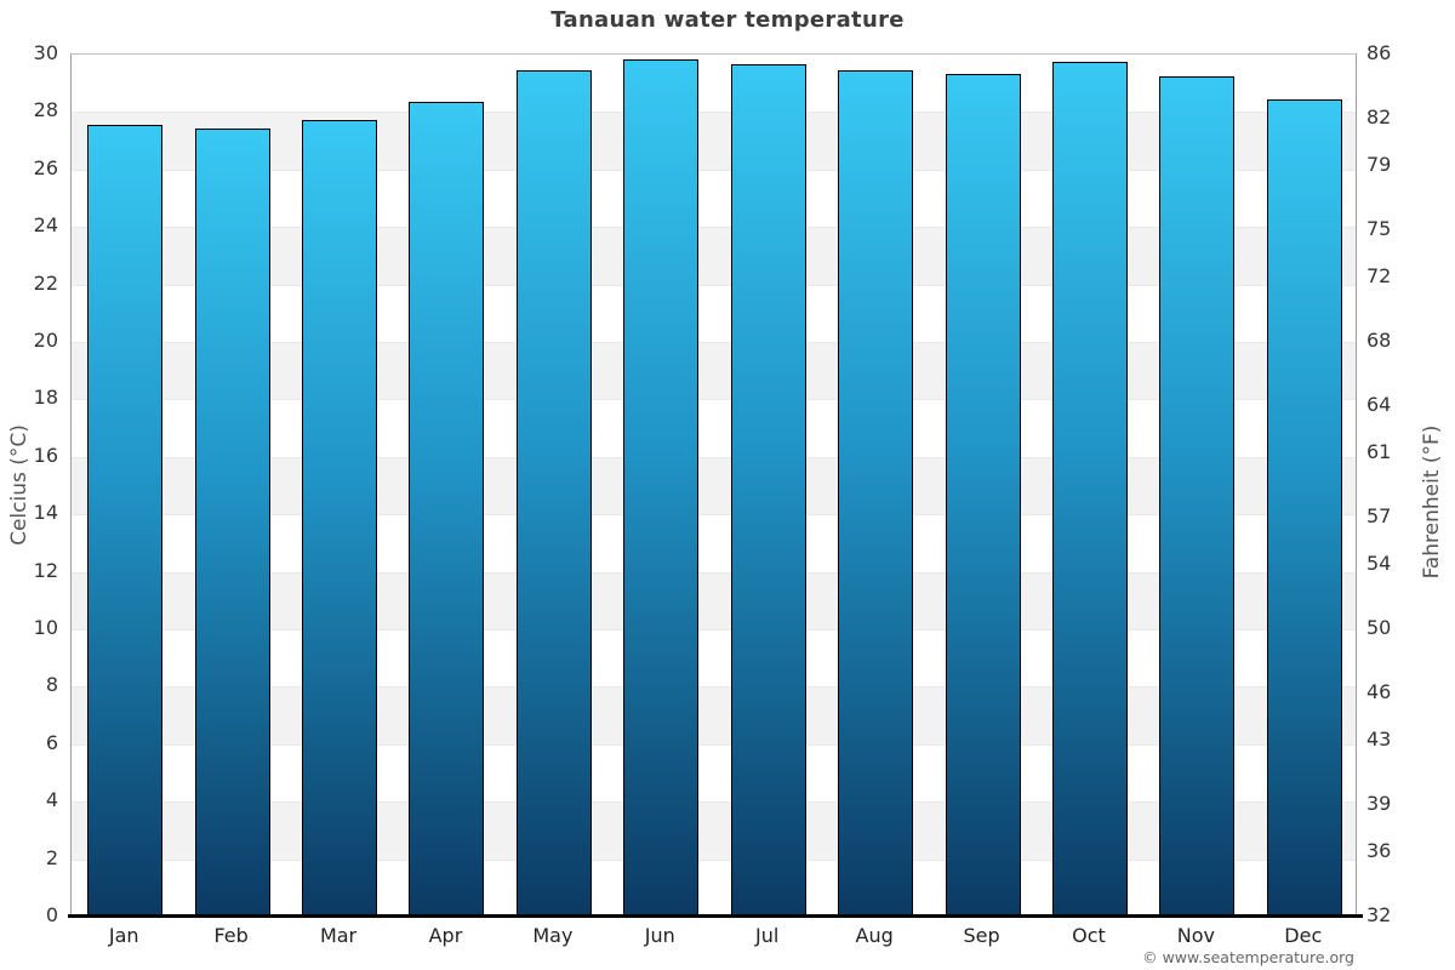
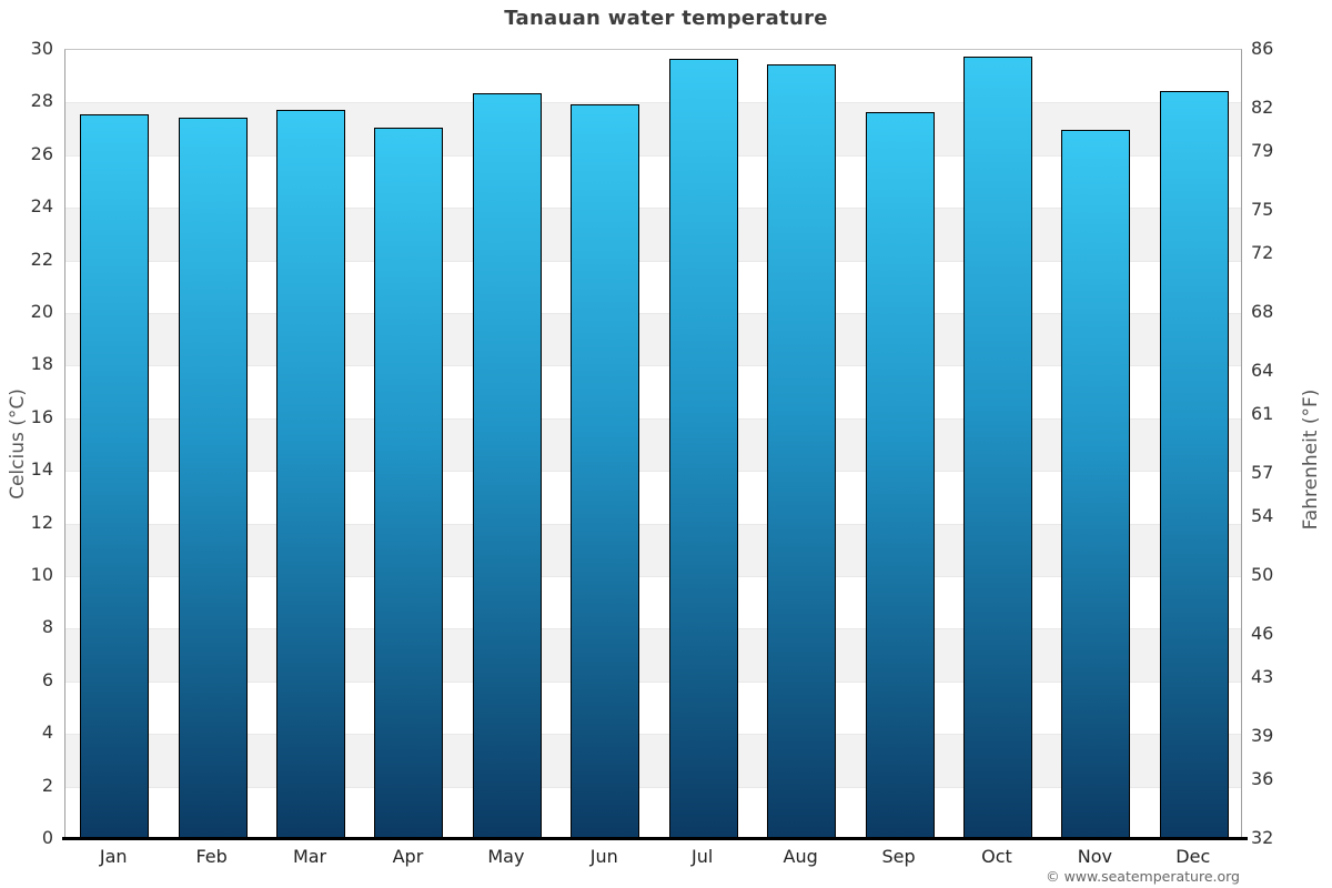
Apr: 28.3 -> 27.0
May: 29.4 -> 28.3
Jun: 29.8 -> 27.9
Sep: 29.3 -> 27.6
Nov: 29.2 -> 26.9
